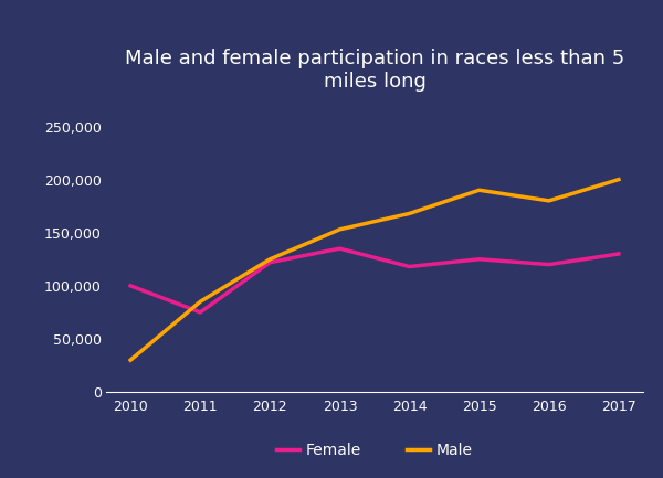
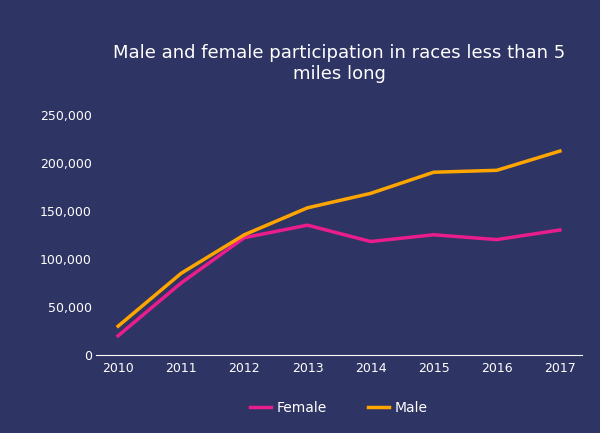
Female/2010: 100,000 -> 20,000
Male/2016: 180,000 -> 192,000
Male/2017: 200,000 -> 212,000
